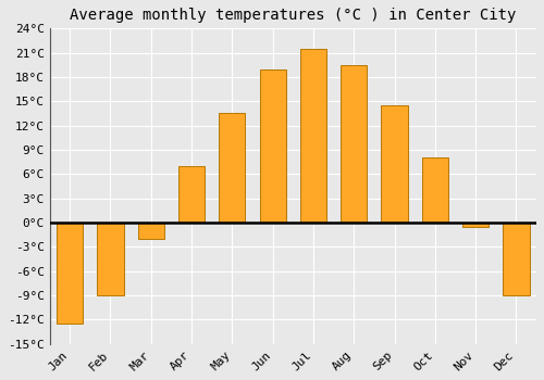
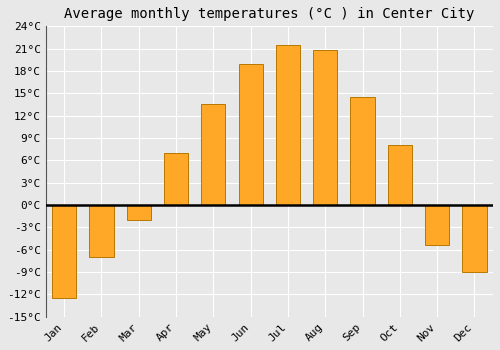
Feb: -9.0°C -> -7.0°C
Aug: 19.5°C -> 20.8°C
Nov: -0.5°C -> -5.4°C
